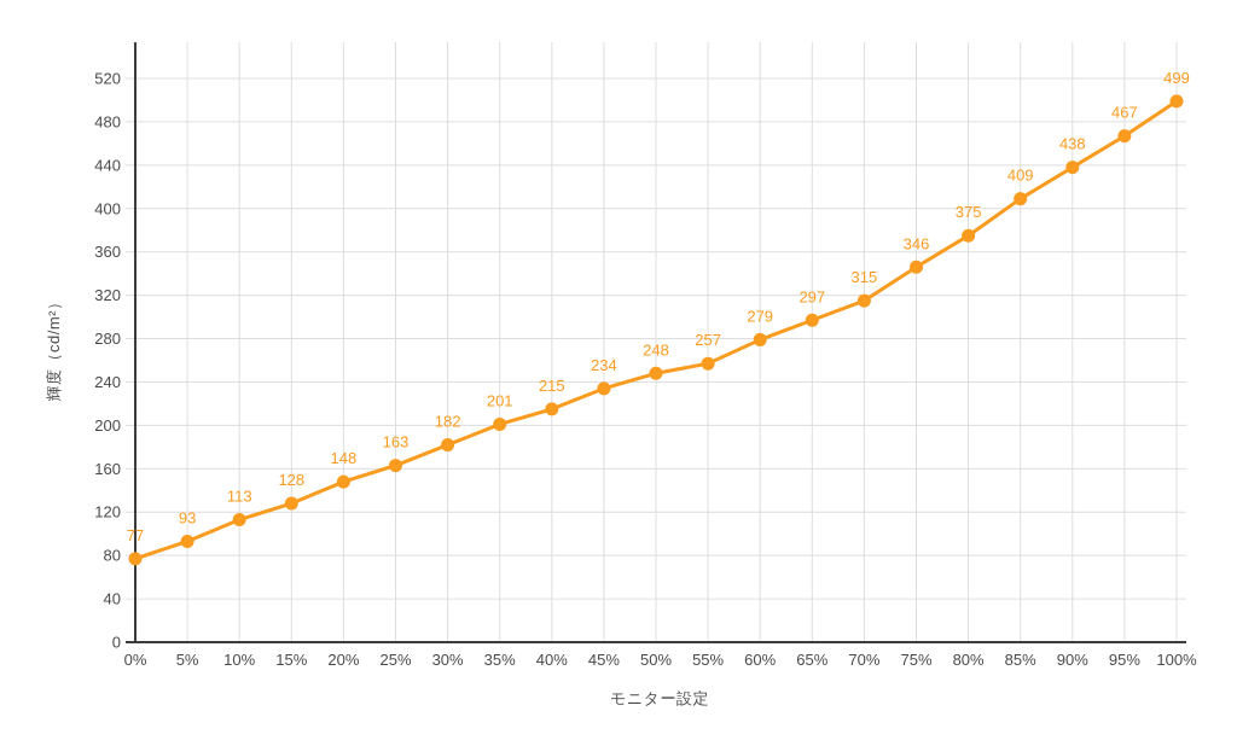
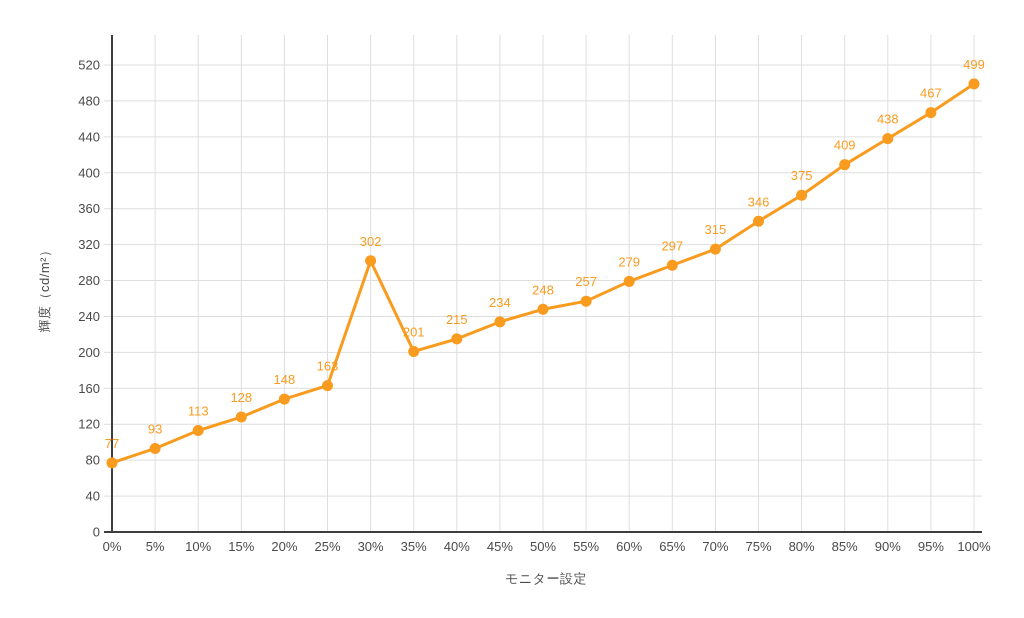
30%: 182 -> 302
